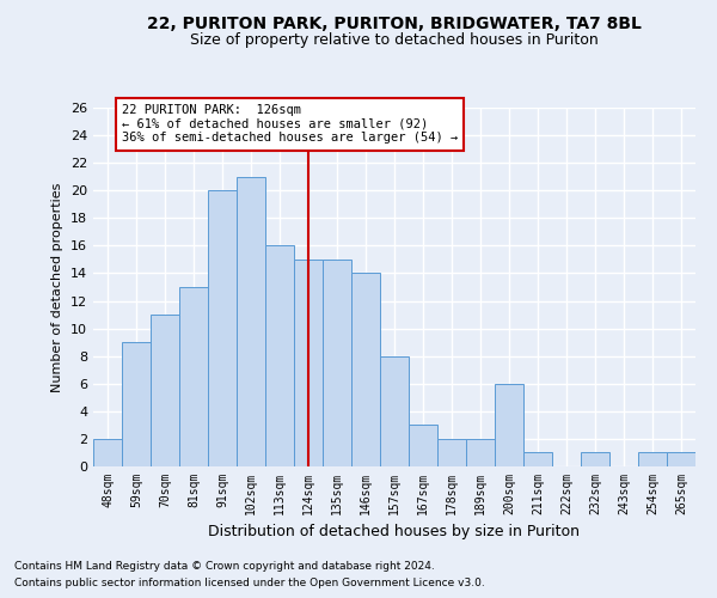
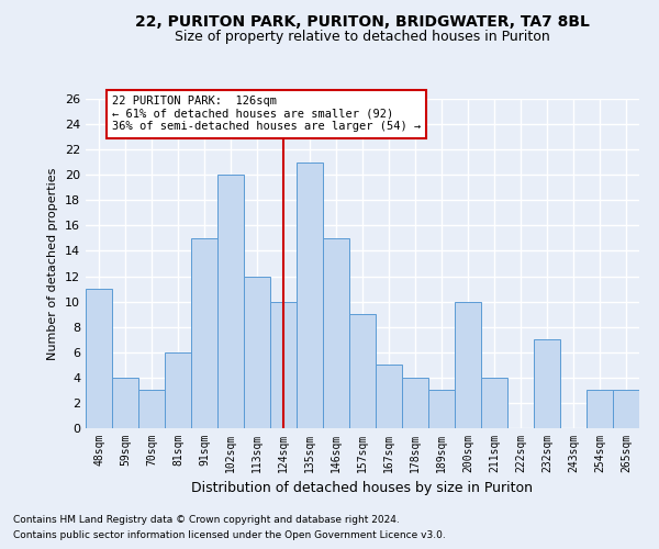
48sqm: 2 -> 11
59sqm: 9 -> 4
70sqm: 11 -> 3
81sqm: 13 -> 6
91sqm: 20 -> 15
102sqm: 21 -> 20
113sqm: 16 -> 12
124sqm: 15 -> 10
135sqm: 15 -> 21
146sqm: 14 -> 15
157sqm: 8 -> 9
167sqm: 3 -> 5
178sqm: 2 -> 4
189sqm: 2 -> 3
200sqm: 6 -> 10
211sqm: 1 -> 4
232sqm: 1 -> 7
254sqm: 1 -> 3
265sqm: 1 -> 3
